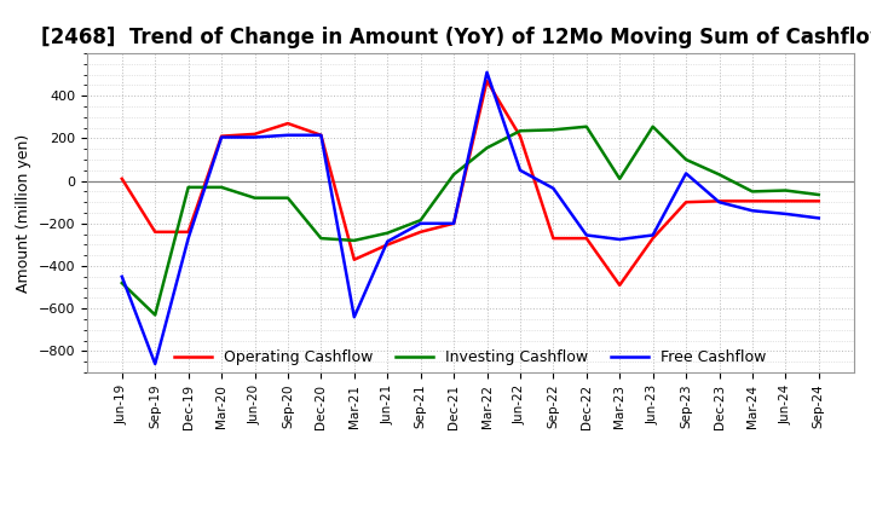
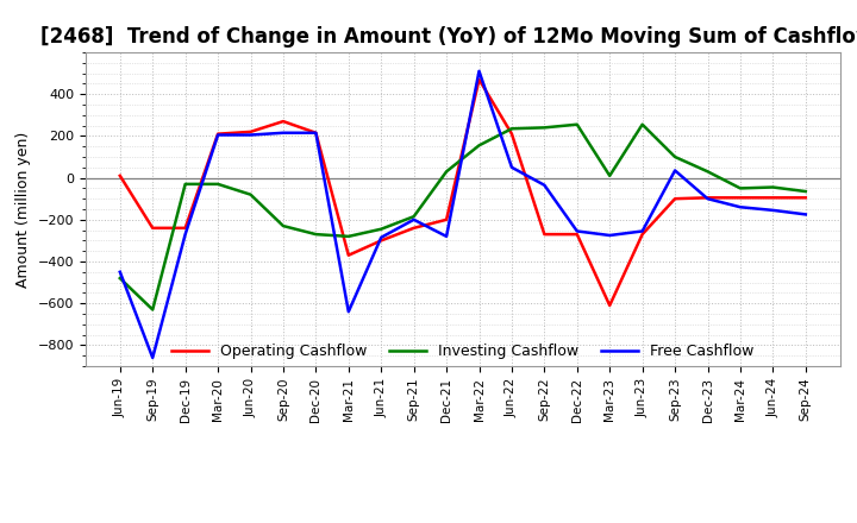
Investing Cashflow/Sep-20: -80 -> -230
Free Cashflow/Dec-21: -200 -> -280
Operating Cashflow/Mar-23: -490 -> -610
